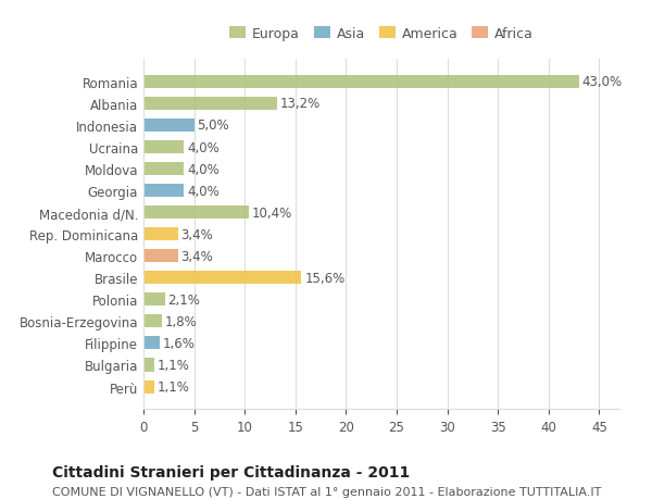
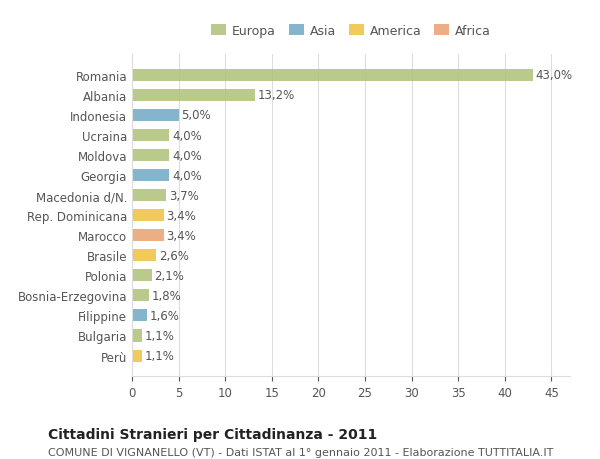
Macedonia d/N.: 10,4% -> 3,7%
Brasile: 15,6% -> 2,6%
